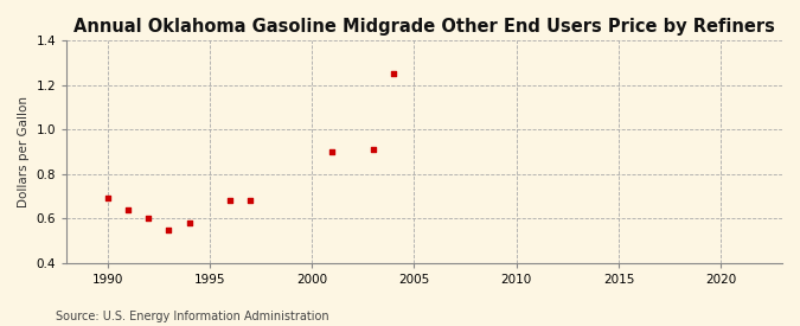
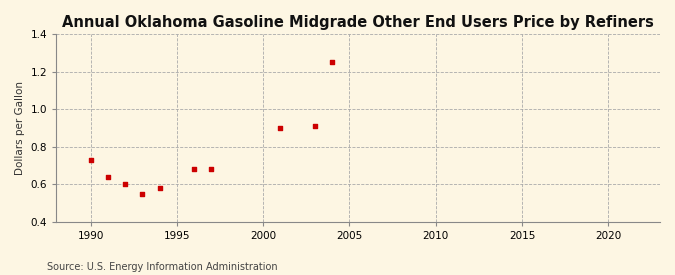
1990: 0.69 -> 0.73
